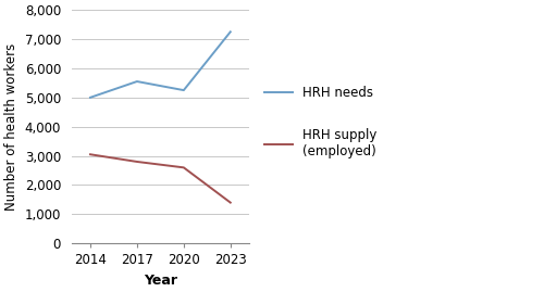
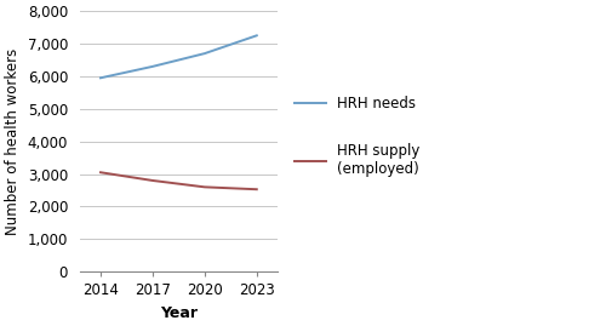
HRH needs/2014: 5,000 -> 5,950
HRH needs/2017: 5,550 -> 6,300
HRH needs/2020: 5,250 -> 6,700
HRH supply (employed)/2023: 1,400 -> 2,530
